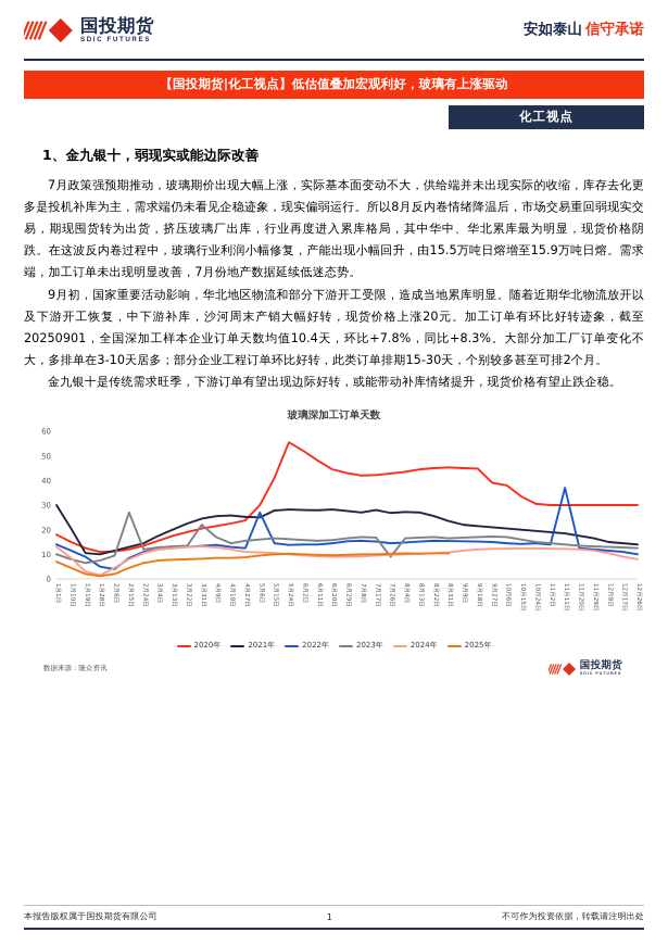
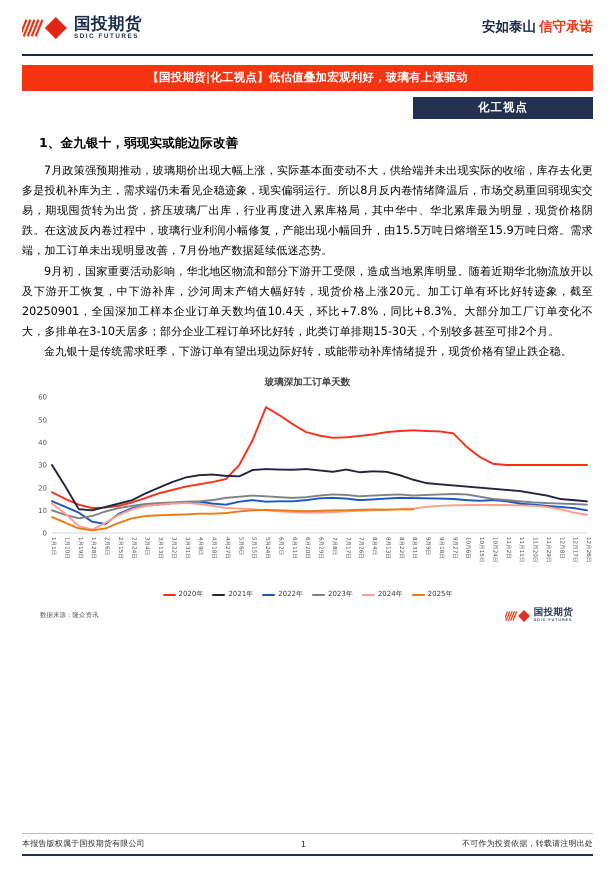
2023年/2月15日: 27 -> 11
2023年/3月31日: 22 -> 14
2023年/4月9日: 17 -> 14
2022年/5月6日: 27 -> 14
2023年/7月26日: 9 -> 16
2020年/9月27日: 39 -> 44
2022年/11月11日: 37 -> 13
